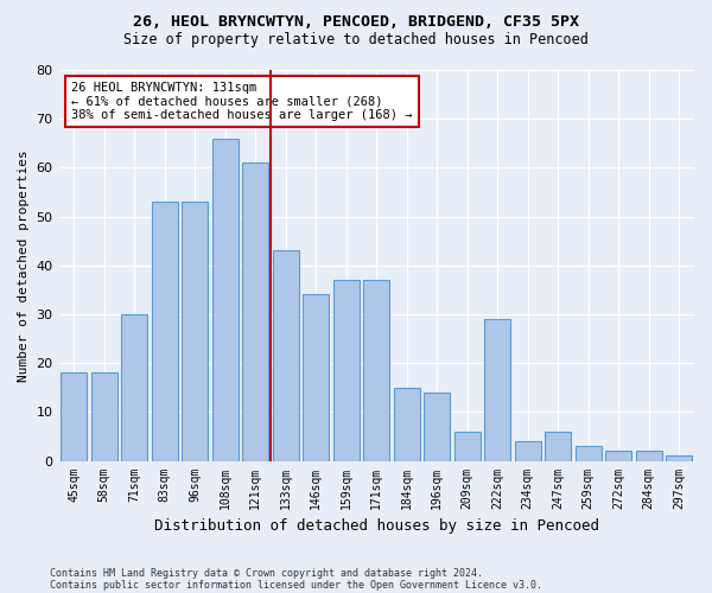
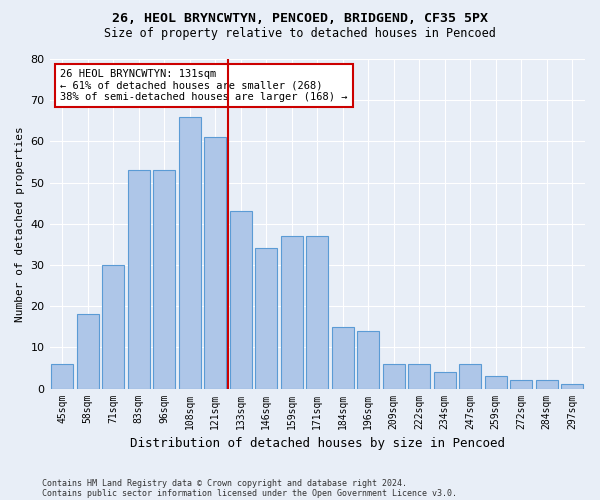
45sqm: 18 -> 6
222sqm: 29 -> 6
